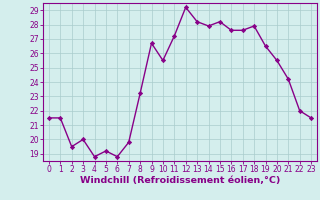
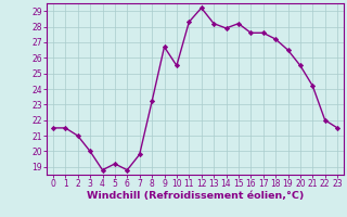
2: 19.5 -> 21.0
11: 27.2 -> 28.3
18: 27.9 -> 27.2
